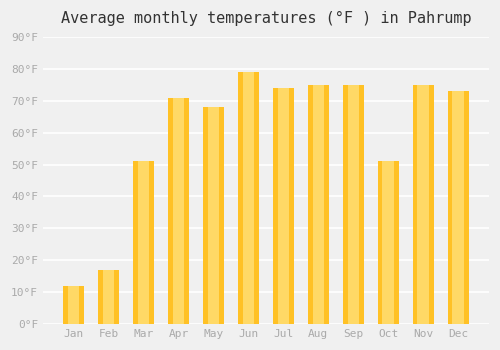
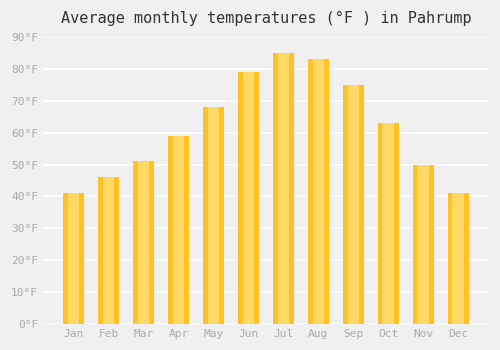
Jan: 12°F -> 41°F
Feb: 17°F -> 46°F
Apr: 71°F -> 59°F
Jul: 74°F -> 85°F
Aug: 75°F -> 83°F
Oct: 51°F -> 63°F
Nov: 75°F -> 50°F
Dec: 73°F -> 41°F
